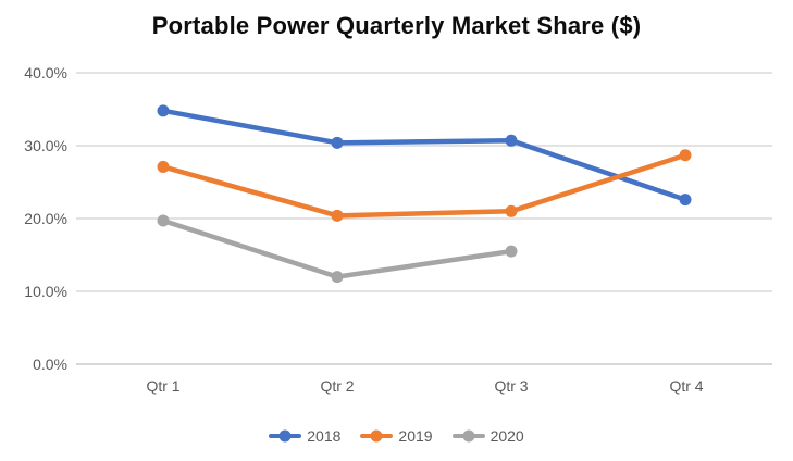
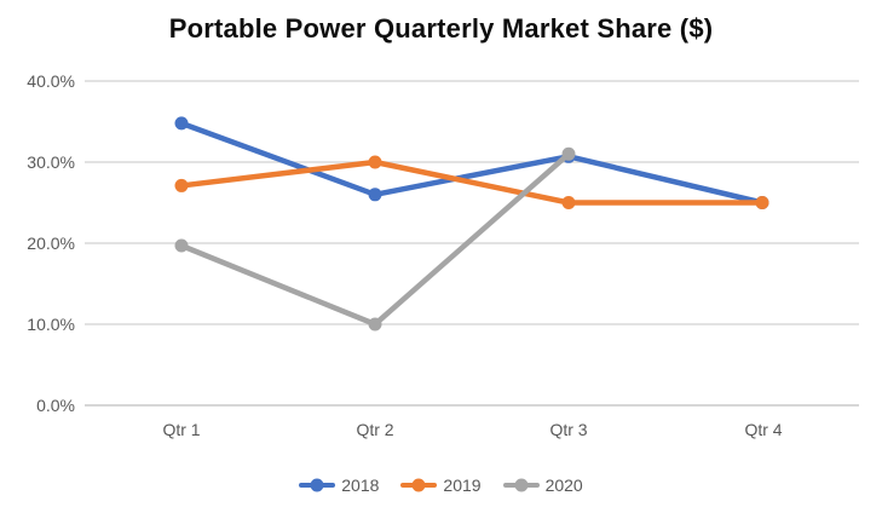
2018/Qtr 2: 30% -> 26%
2019/Qtr 2: 20% -> 30%
2020/Qtr 2: 12% -> 10%
2019/Qtr 3: 21% -> 25%
2020/Qtr 3: 16% -> 31%
2018/Qtr 4: 23% -> 25%
2019/Qtr 4: 29% -> 25%
